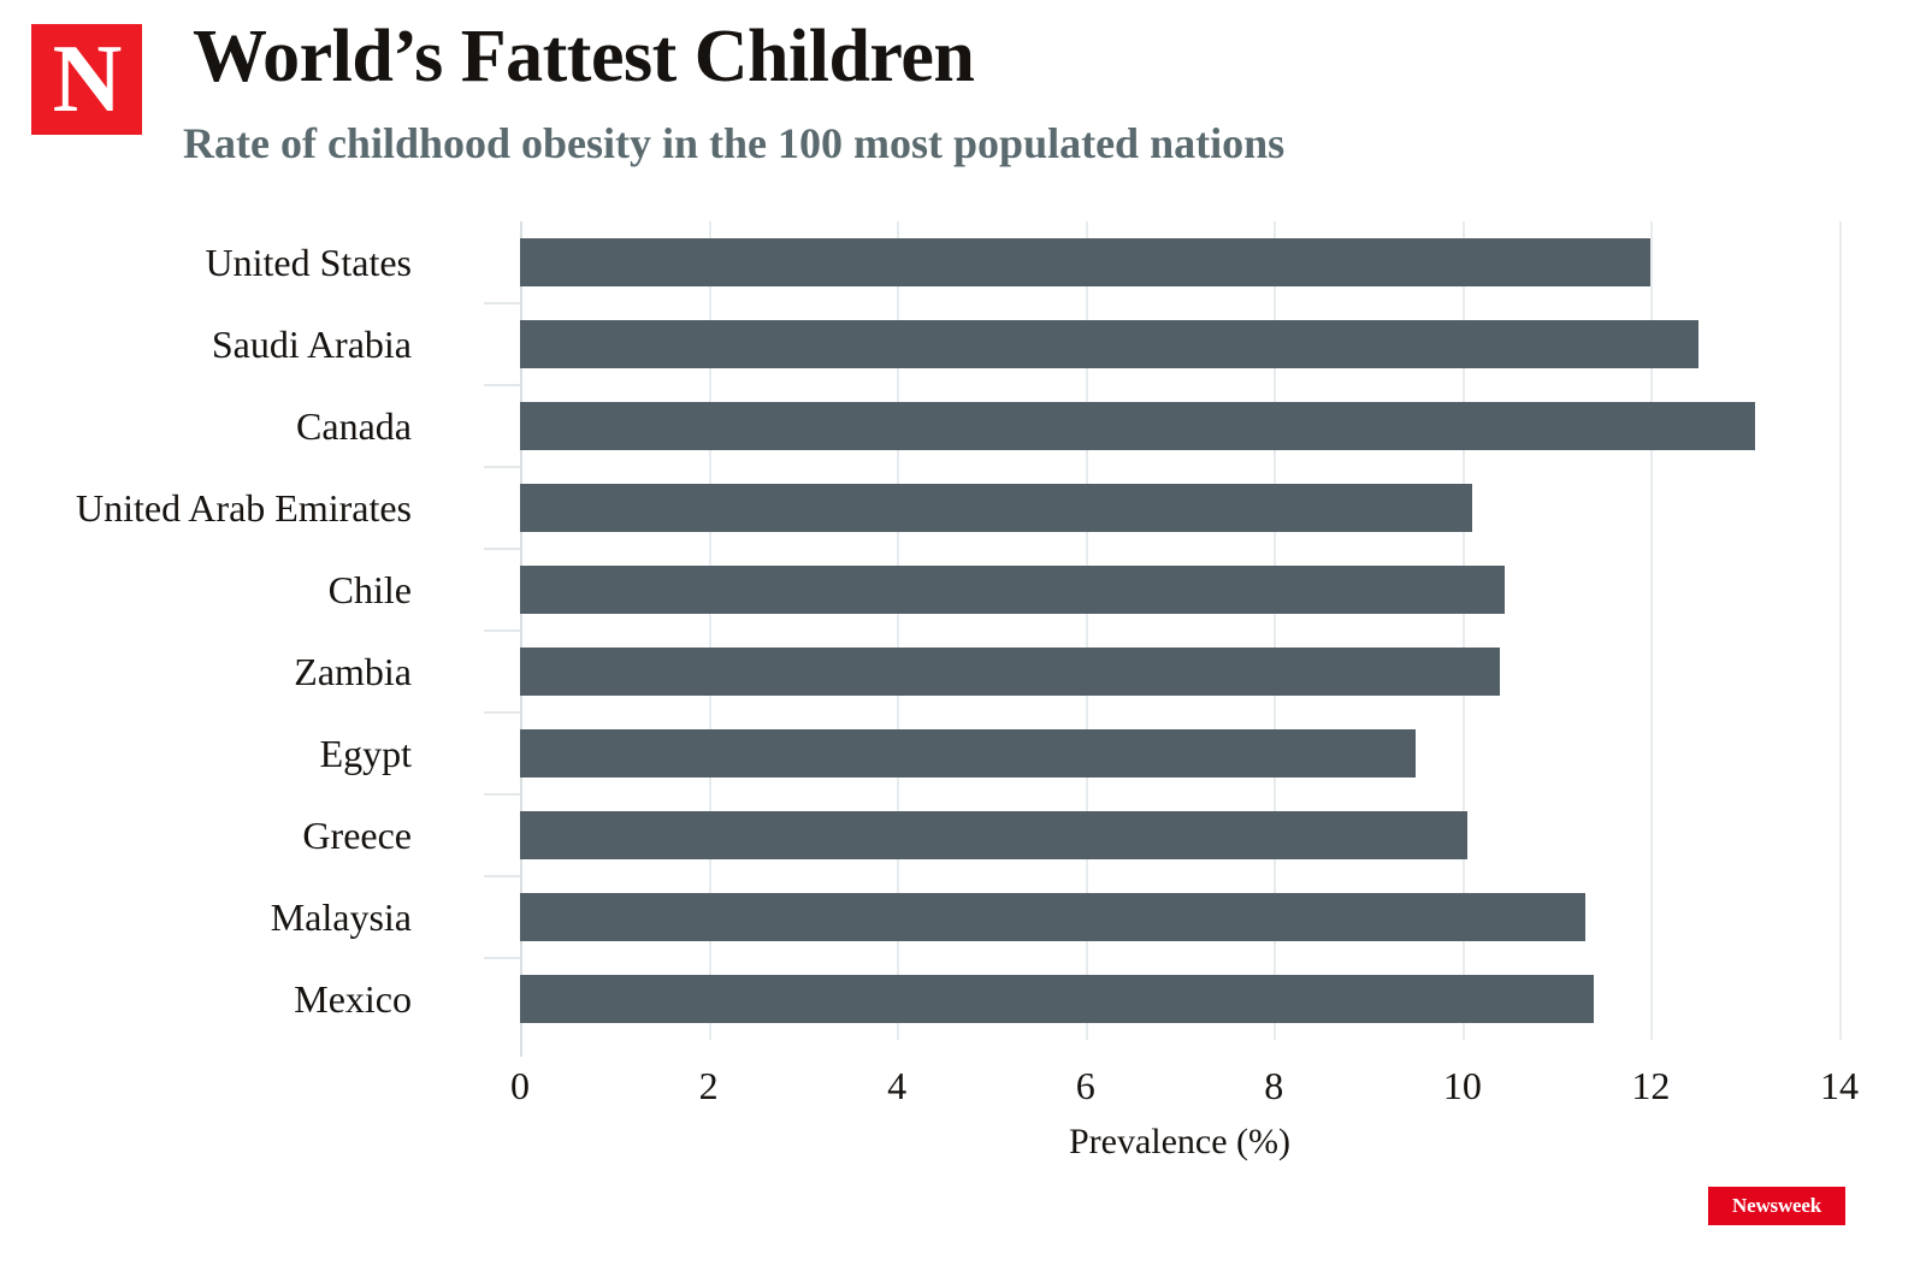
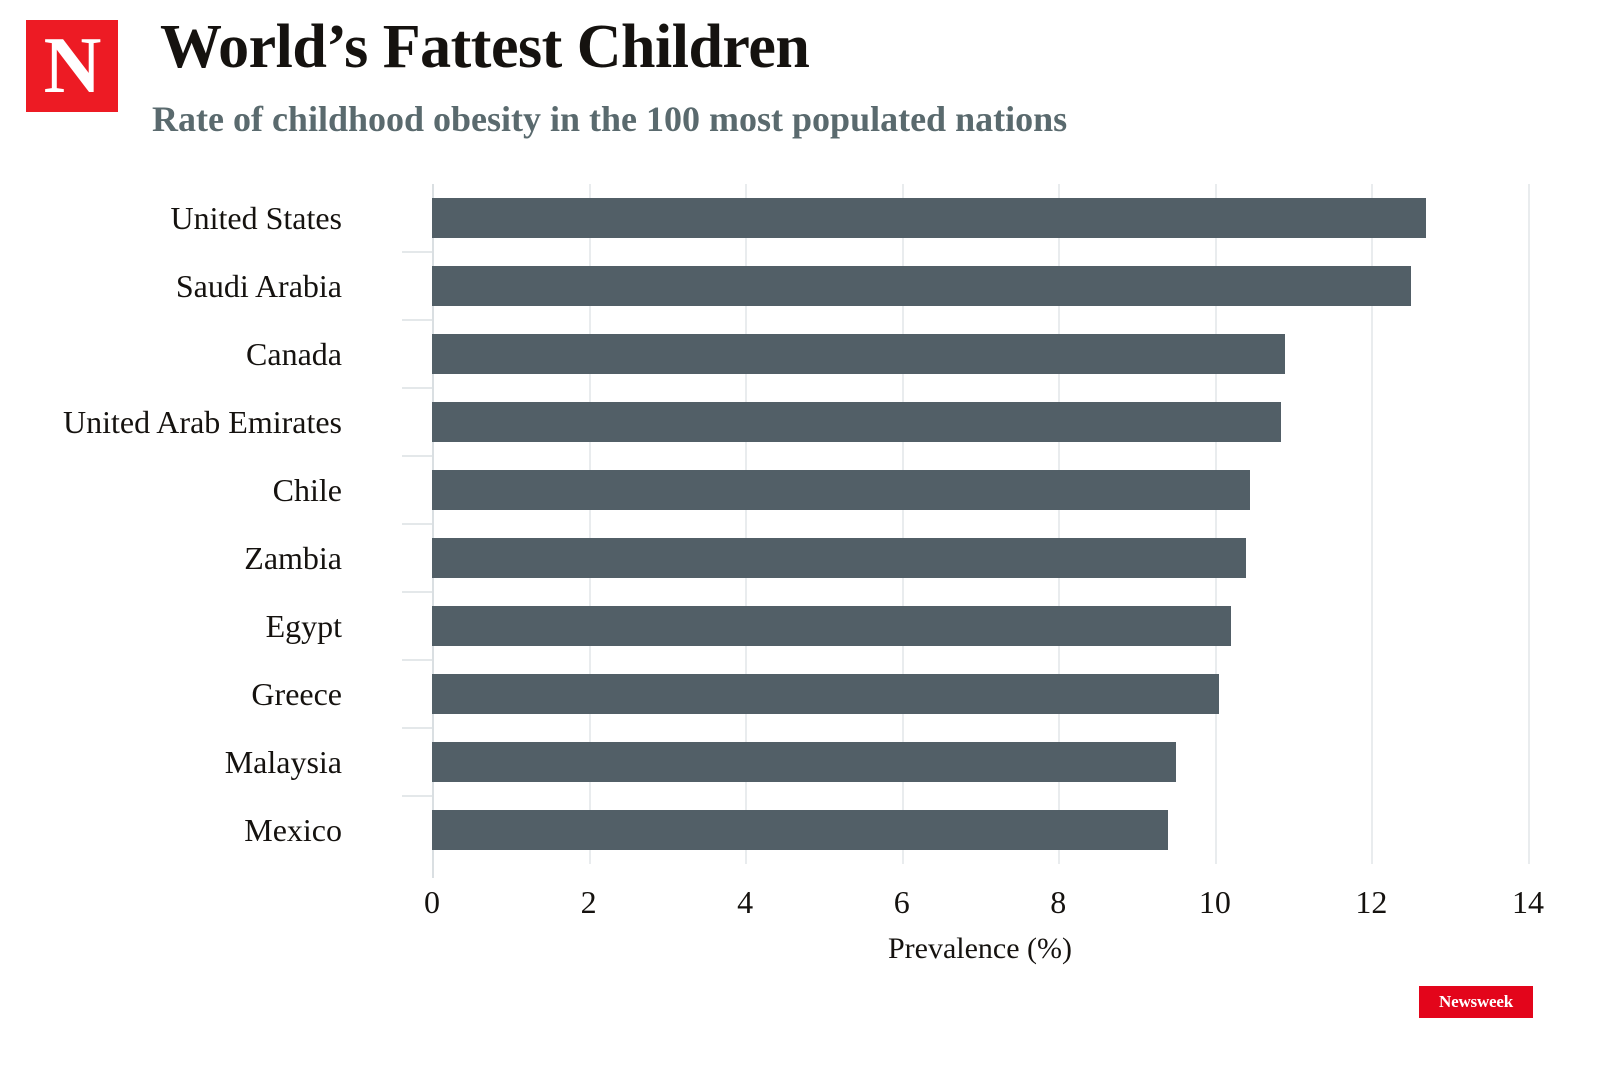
United States: 12.0 -> 12.7
Canada: 13.1 -> 10.9
United Arab Emirates: 10.1 -> 10.8
Egypt: 9.5 -> 10.2
Malaysia: 11.3 -> 9.5
Mexico: 11.4 -> 9.4
